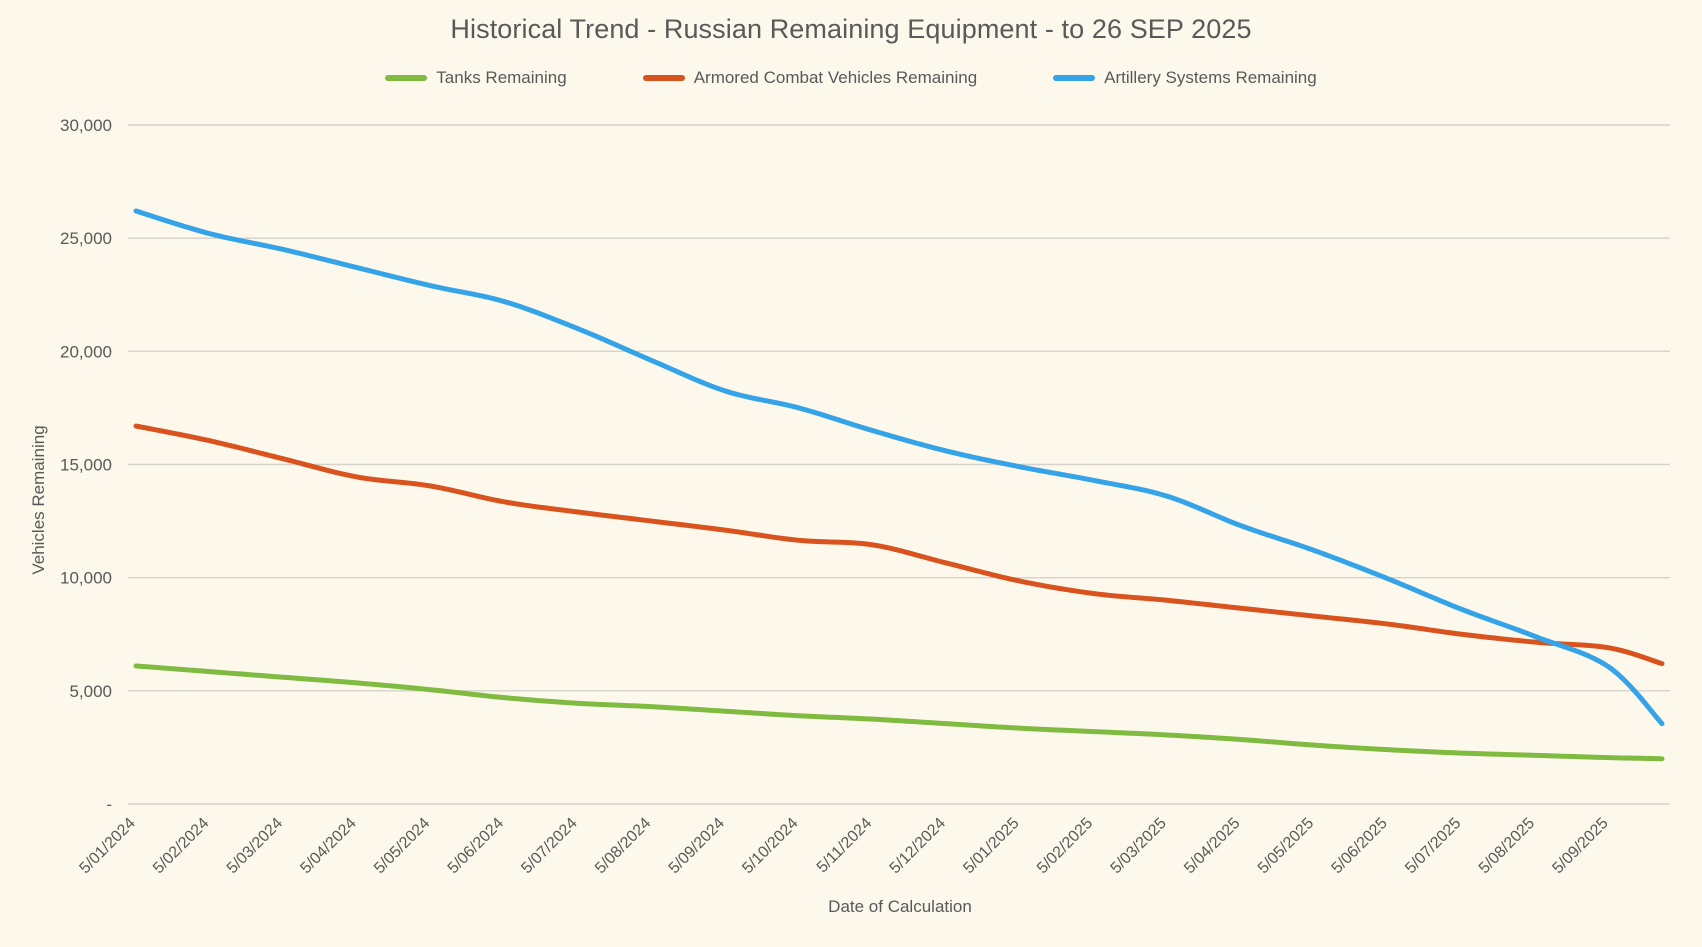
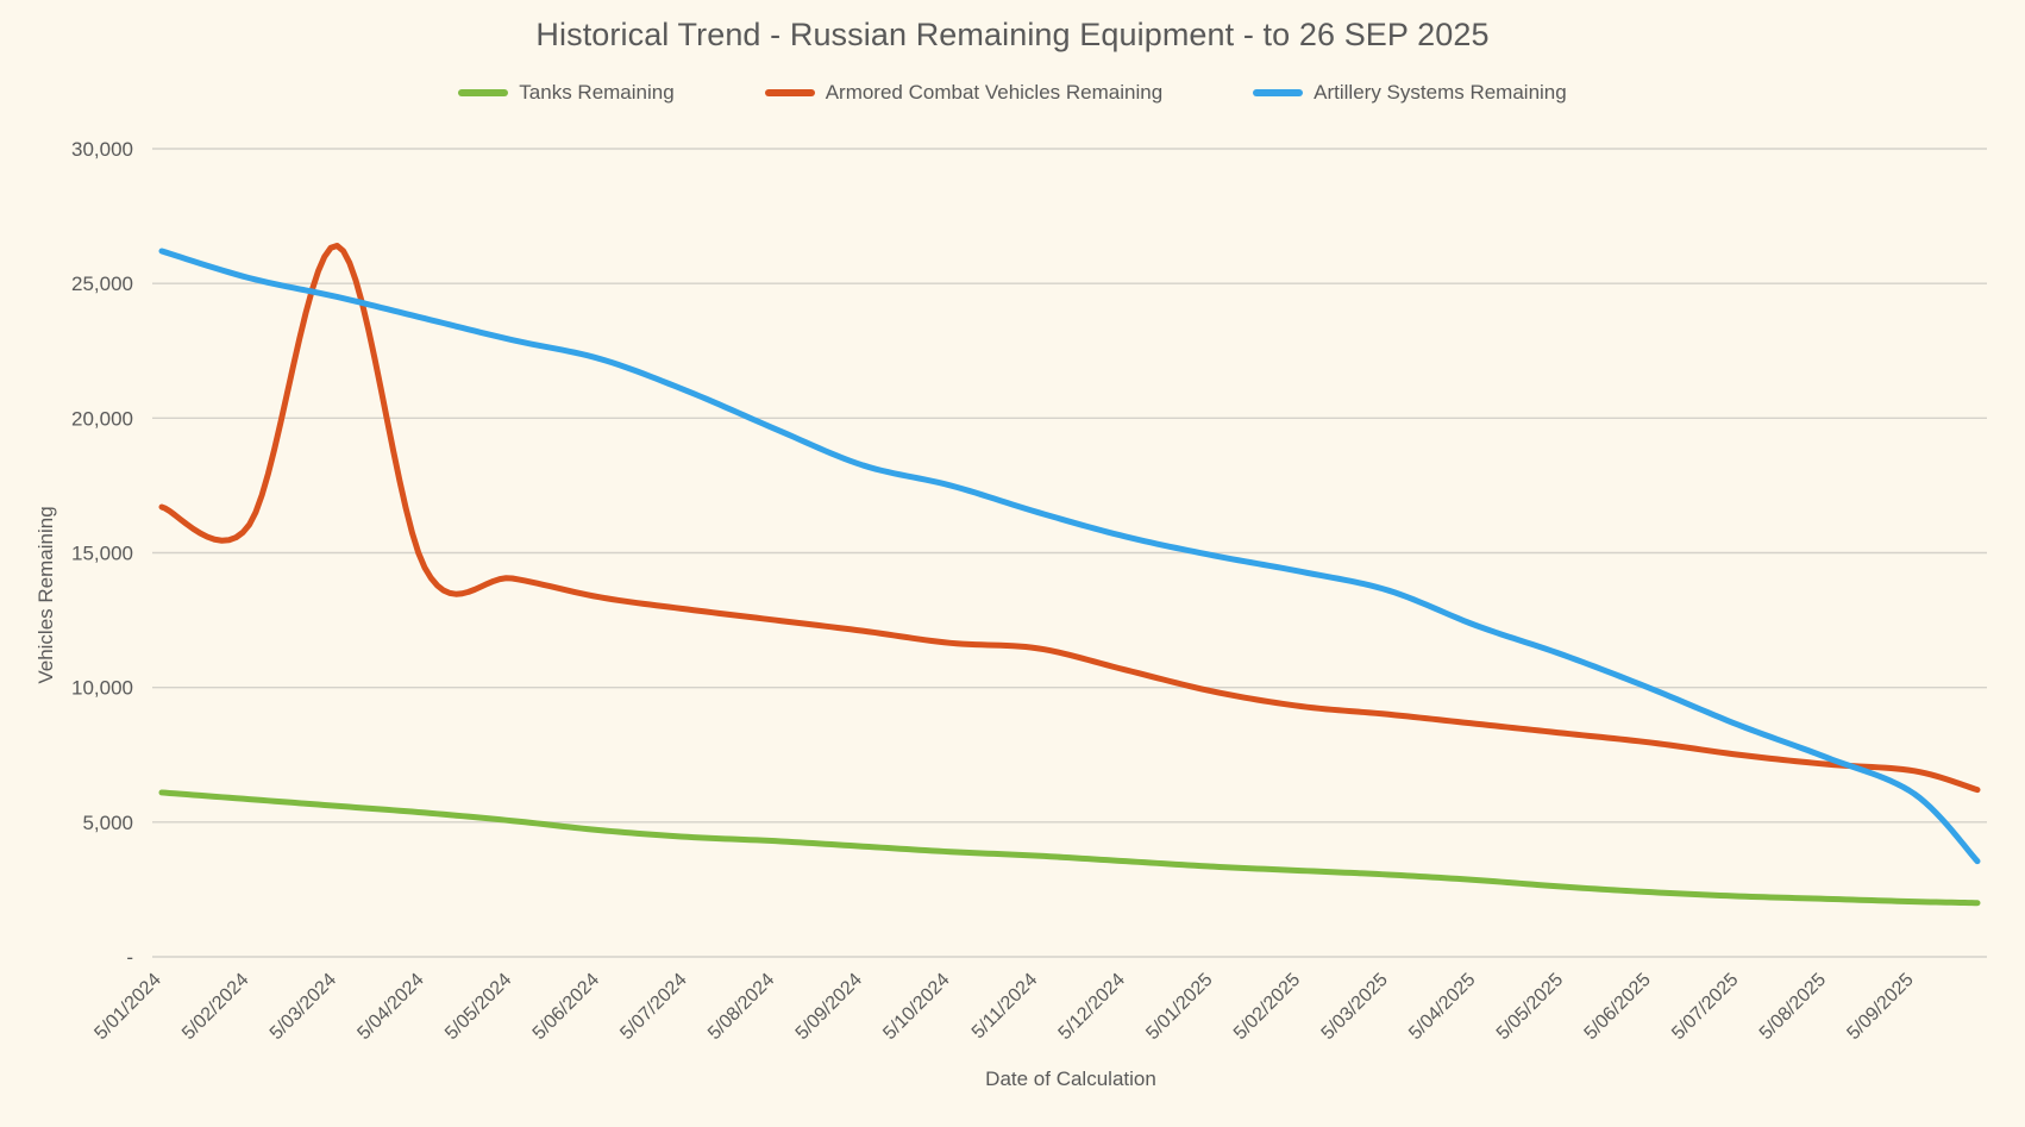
Armored Combat Vehicles Remaining/5/03/2024: 15200 -> 26400
